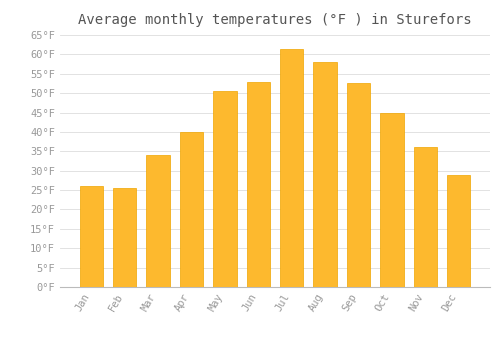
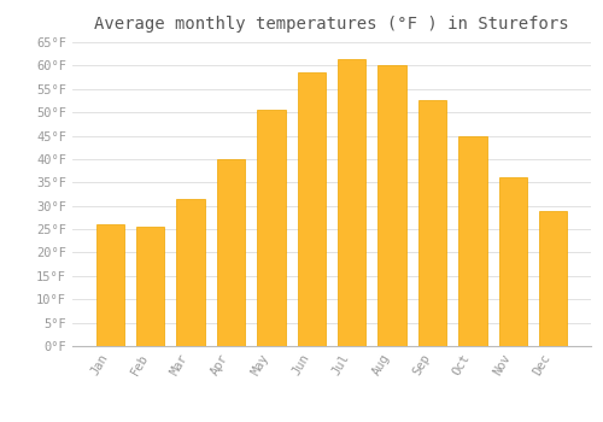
Mar: 34.0°F -> 31.5°F
Jun: 53.0°F -> 58.5°F
Aug: 58.0°F -> 60.0°F
